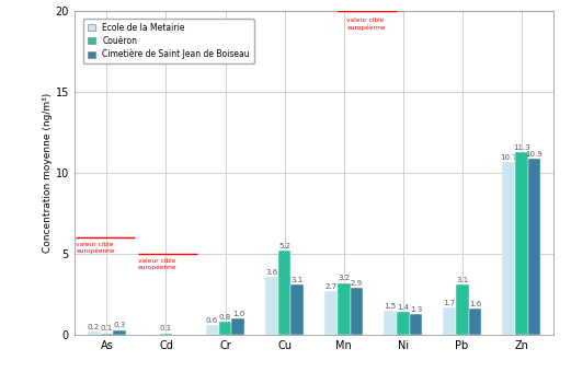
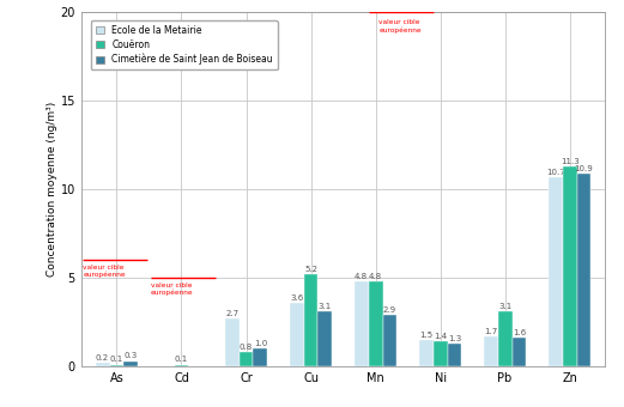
Ecole de la Metairie/Cr: 0.6 -> 2.7
Ecole de la Metairie/Mn: 2.7 -> 4.8
Couëron/Mn: 3.2 -> 4.8
